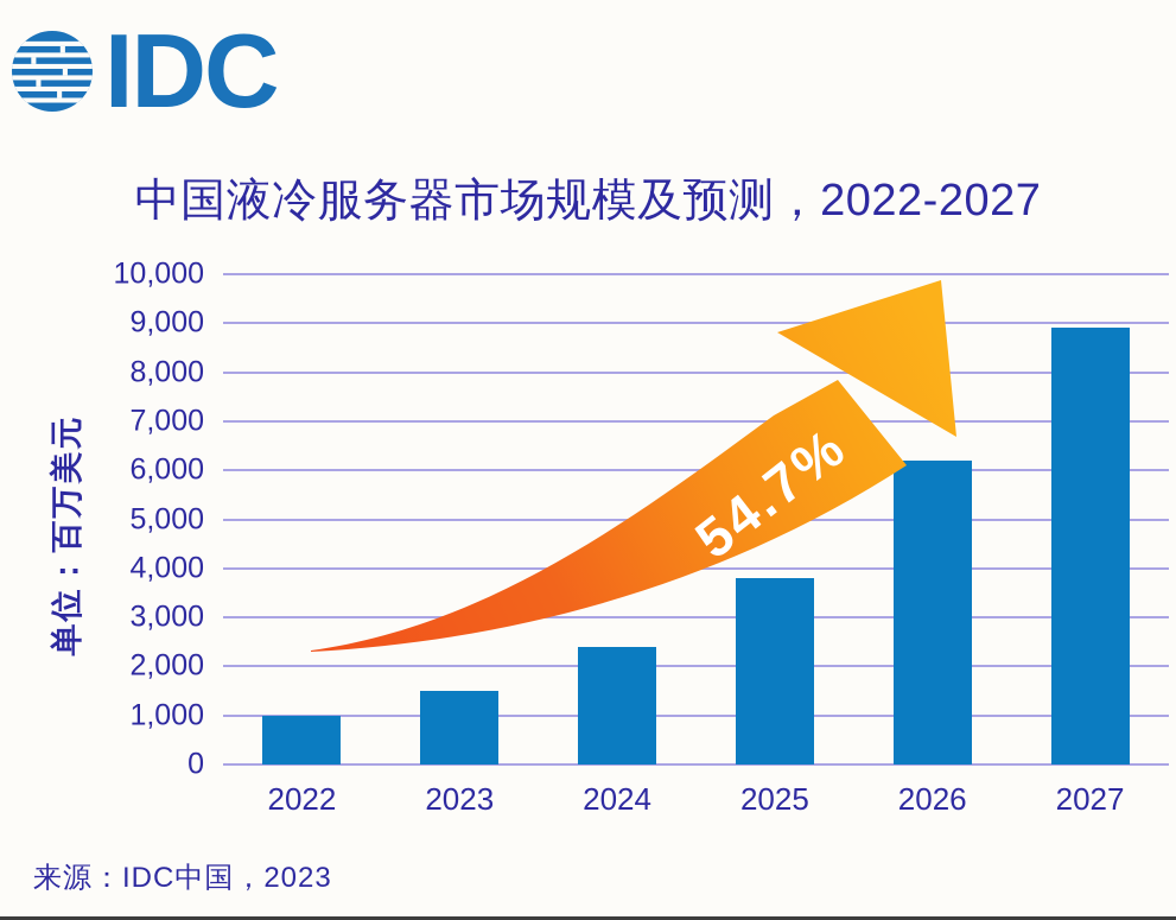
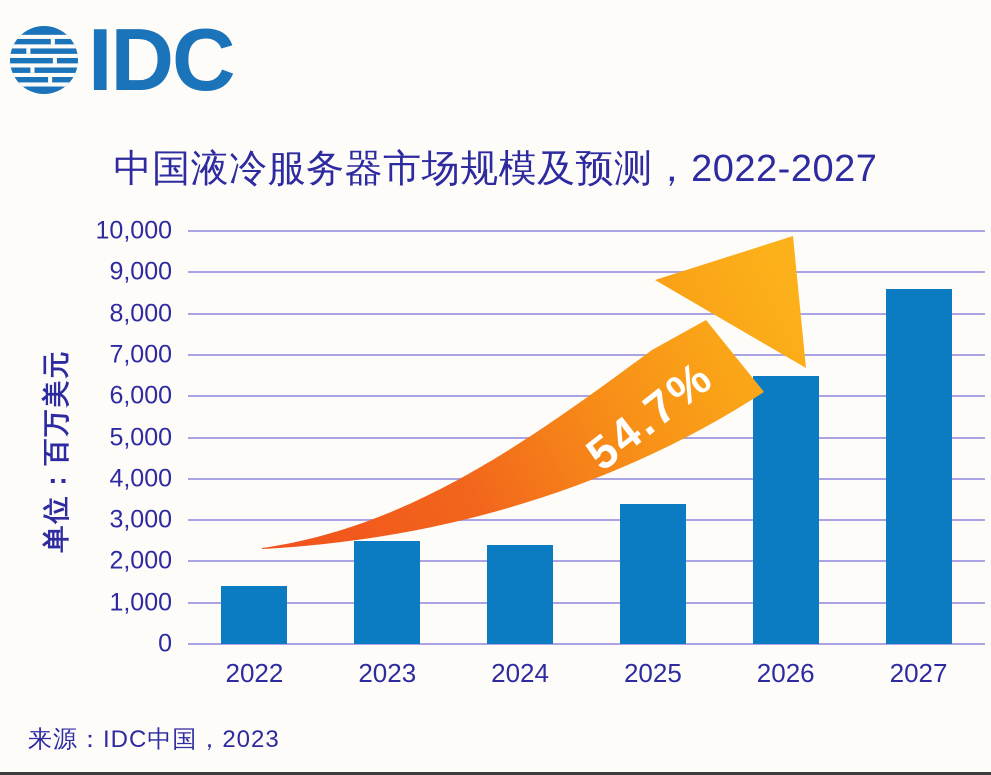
2022: 1000 -> 1400
2023: 1500 -> 2500
2025: 3800 -> 3400
2026: 6200 -> 6500
2027: 8900 -> 8600
